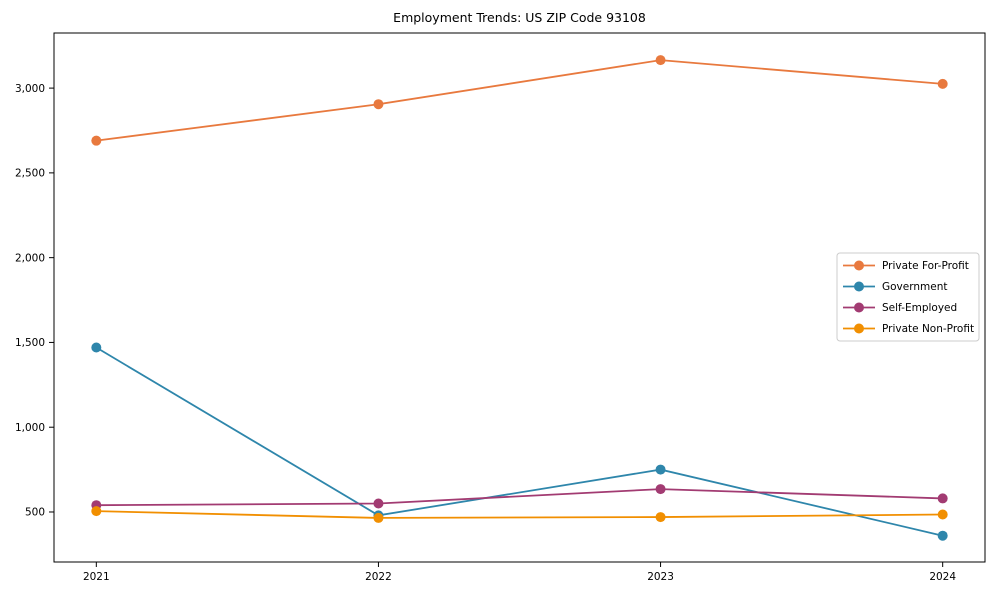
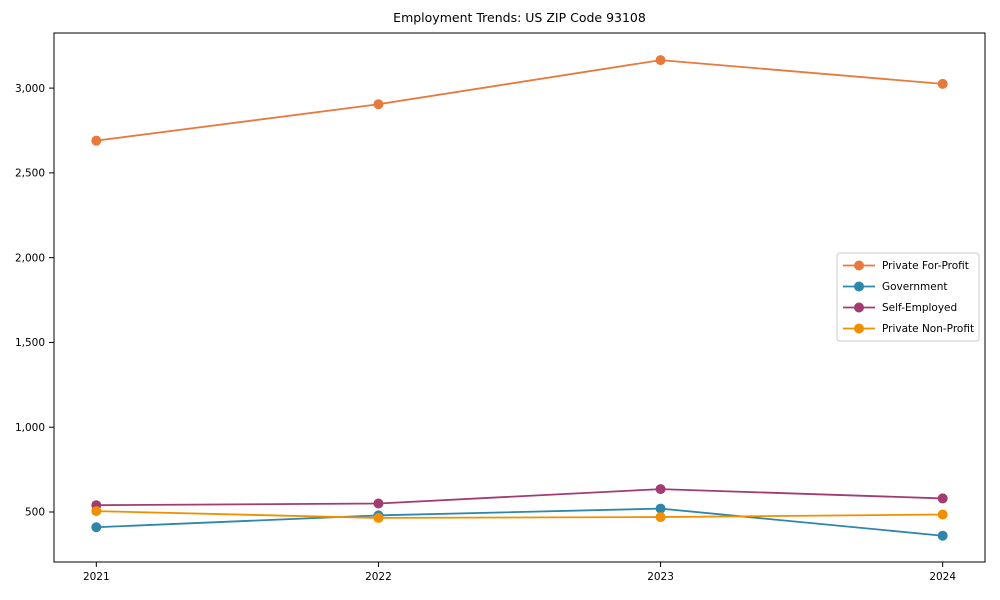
Government/2021: 1470 -> 410
Government/2023: 750 -> 520
